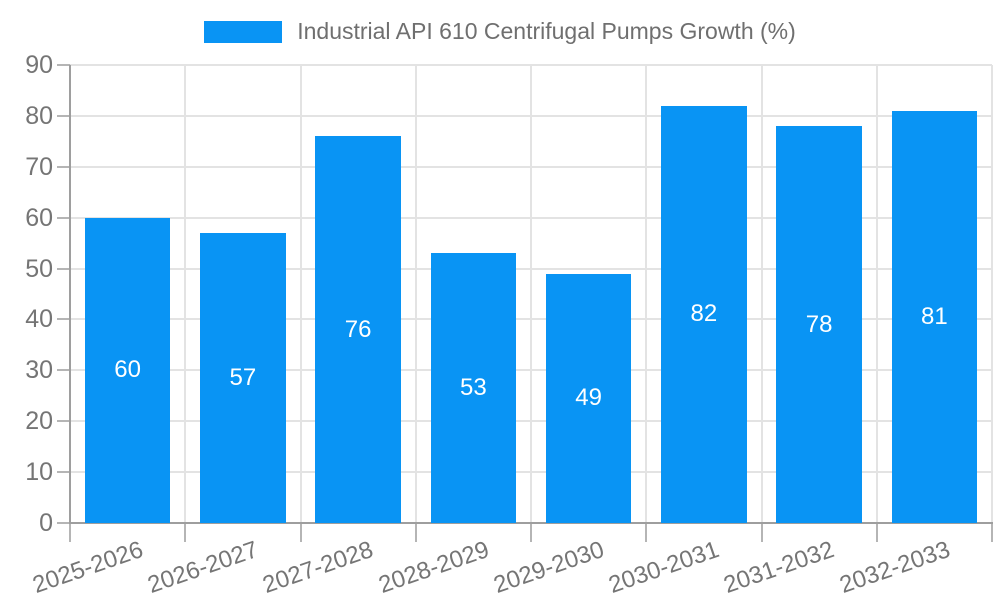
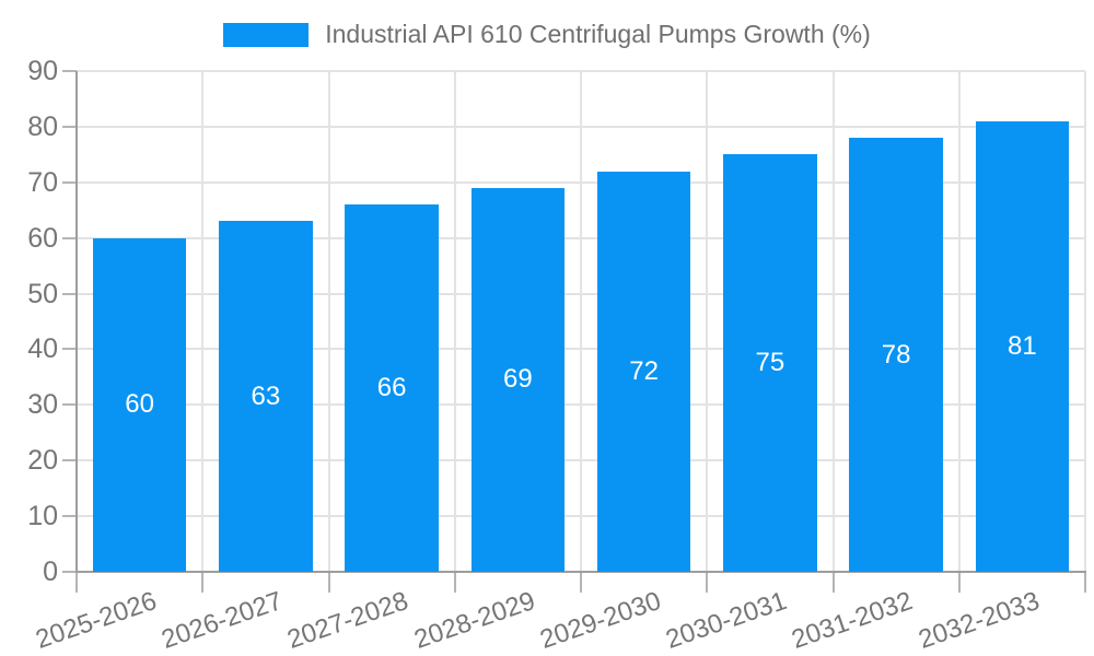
2026-2027: 57 -> 63
2027-2028: 76 -> 66
2028-2029: 53 -> 69
2029-2030: 49 -> 72
2030-2031: 82 -> 75
